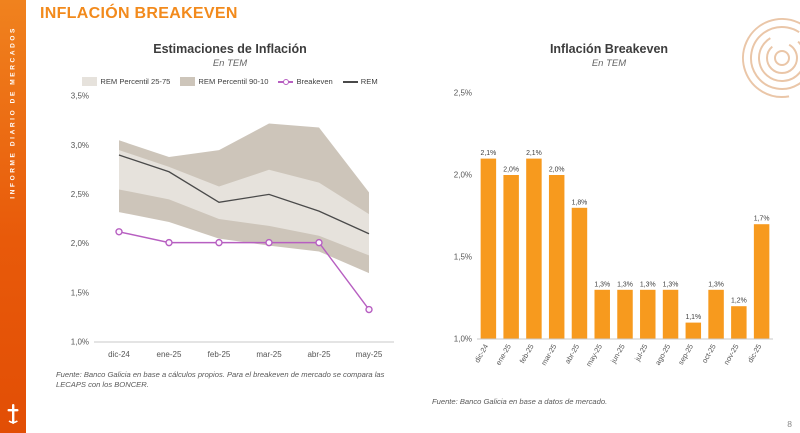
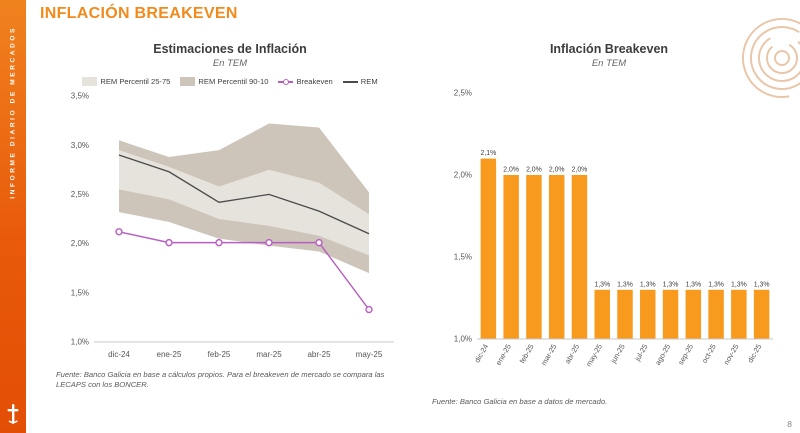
Inflación Breakeven/feb-25: 2,1% -> 2,0%
Inflación Breakeven/abr-25: 1,8% -> 2,0%
Inflación Breakeven/sep-25: 1,1% -> 1,3%
Inflación Breakeven/nov-25: 1,2% -> 1,3%
Inflación Breakeven/dic-25: 1,7% -> 1,3%
